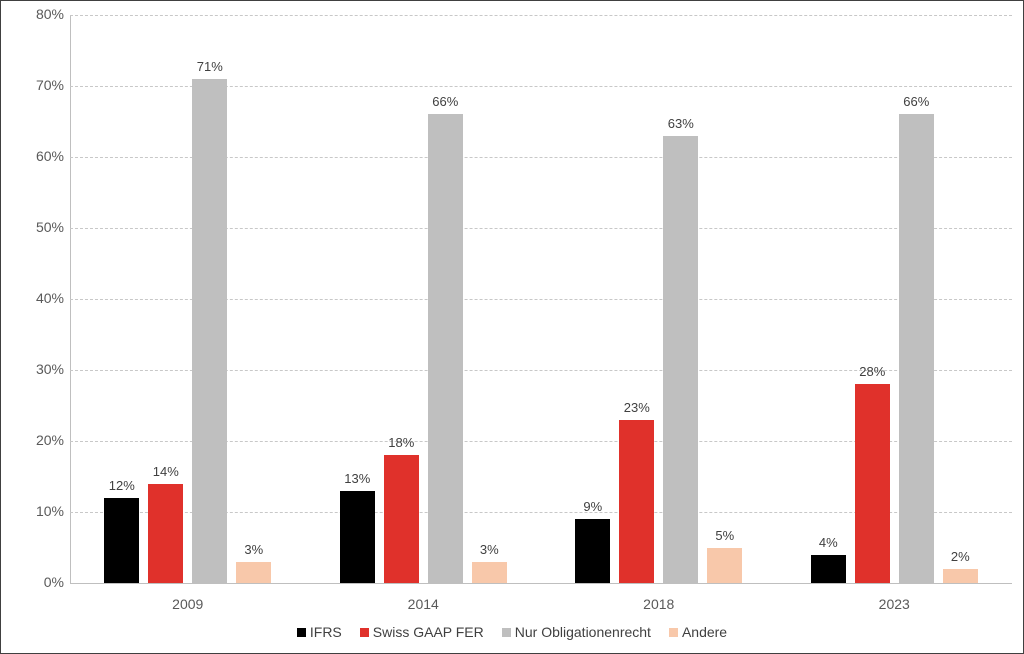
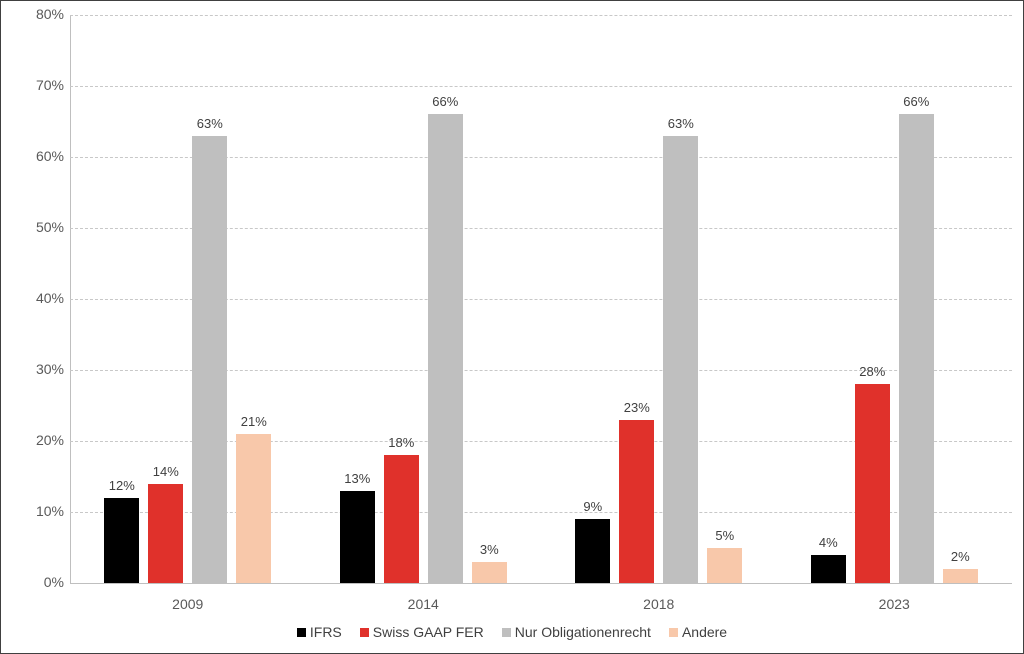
Nur Obligationenrecht/2009: 71% -> 63%
Andere/2009: 3% -> 21%
